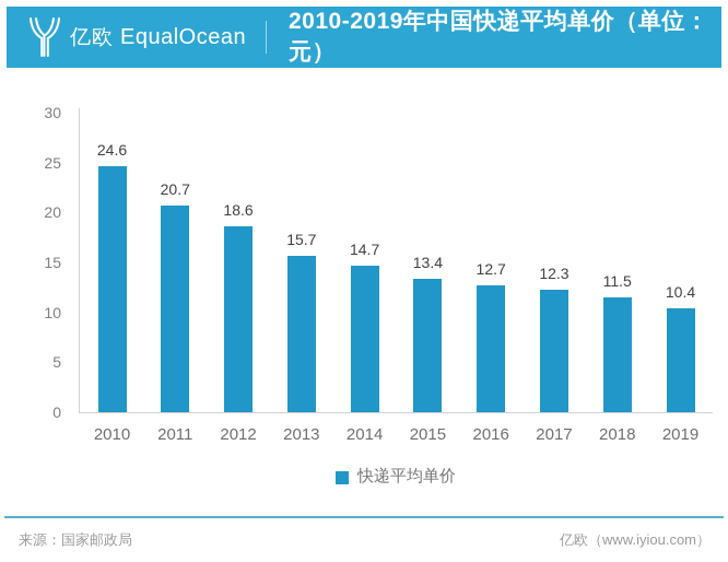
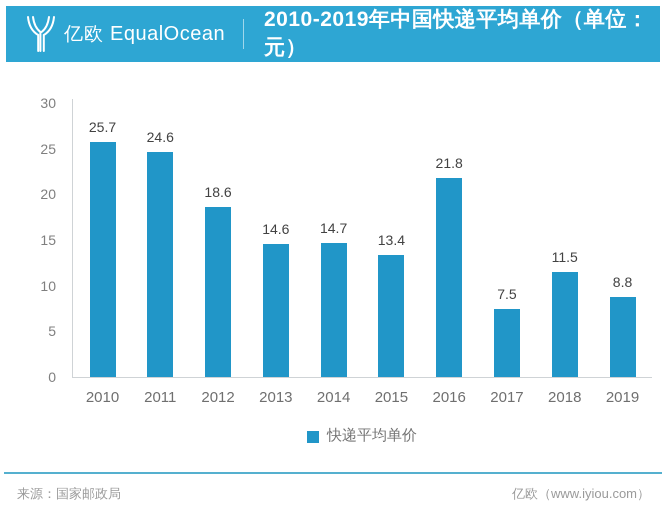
2010: 24.6 -> 25.7
2011: 20.7 -> 24.6
2013: 15.7 -> 14.6
2016: 12.7 -> 21.8
2017: 12.3 -> 7.5
2019: 10.4 -> 8.8
